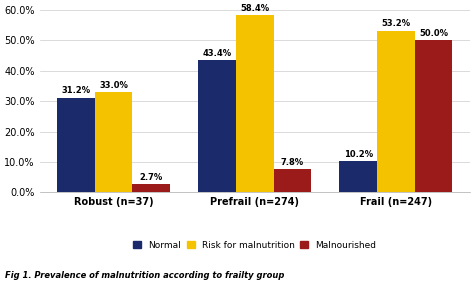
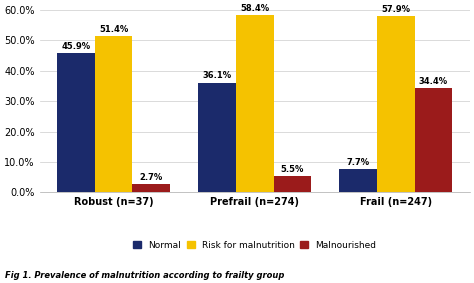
Normal/Robust (n=37): 31.2% -> 45.9%
Risk for malnutrition/Robust (n=37): 33.0% -> 51.4%
Normal/Prefrail (n=274): 43.4% -> 36.1%
Malnourished/Prefrail (n=274): 7.8% -> 5.5%
Normal/Frail (n=247): 10.2% -> 7.7%
Risk for malnutrition/Frail (n=247): 53.2% -> 57.9%
Malnourished/Frail (n=247): 50.0% -> 34.4%
